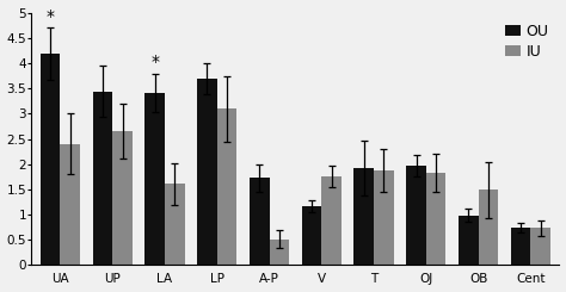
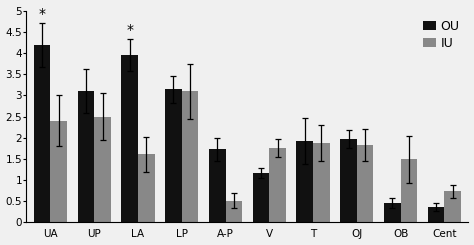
OU/UP: 3.45 -> 3.10
IU/UP: 2.65 -> 2.50
OU/LA: 3.42 -> 3.95
OU/LP: 3.70 -> 3.15
OU/OB: 0.98 -> 0.45
OU/Cent: 0.73 -> 0.35
